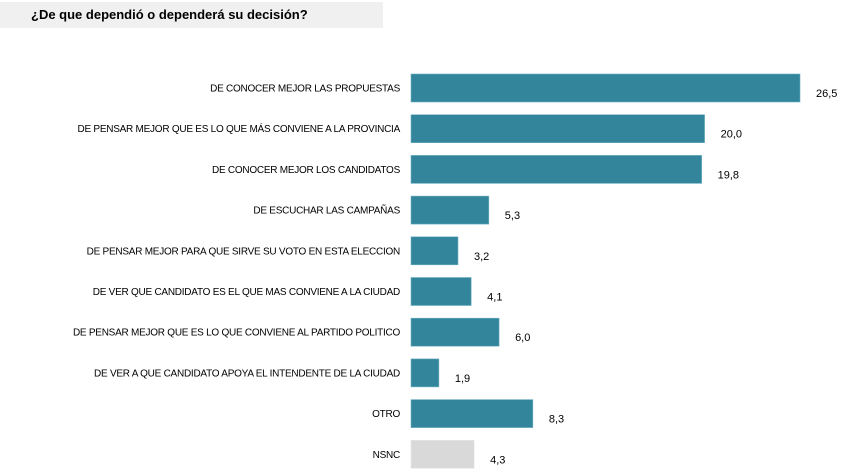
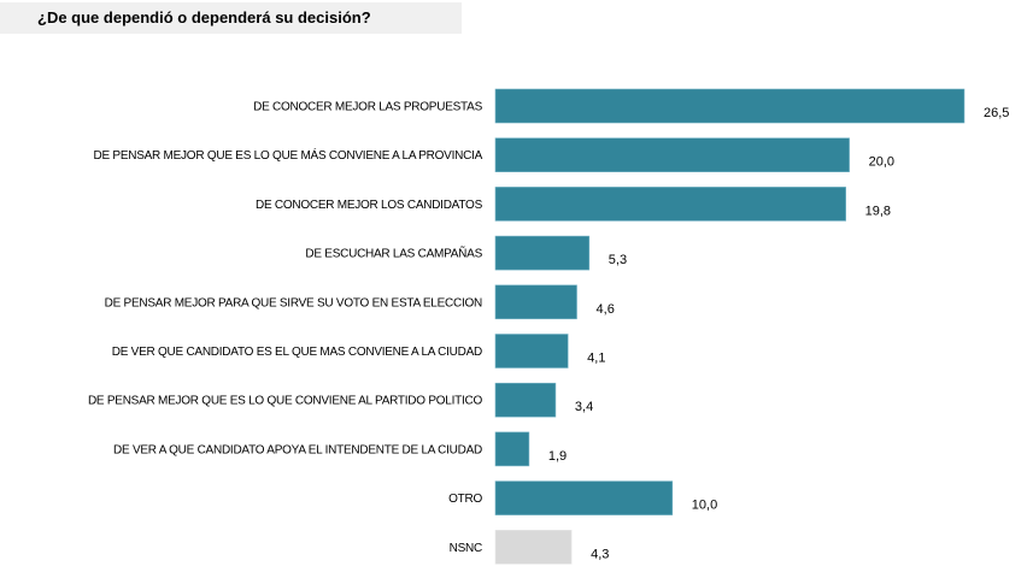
DE PENSAR MEJOR PARA QUE SIRVE SU VOTO EN ESTA ELECCION: 3,2 -> 4,6
DE PENSAR MEJOR QUE ES LO QUE CONVIENE AL PARTIDO POLITICO: 6,0 -> 3,4
OTRO: 8,3 -> 10,0
